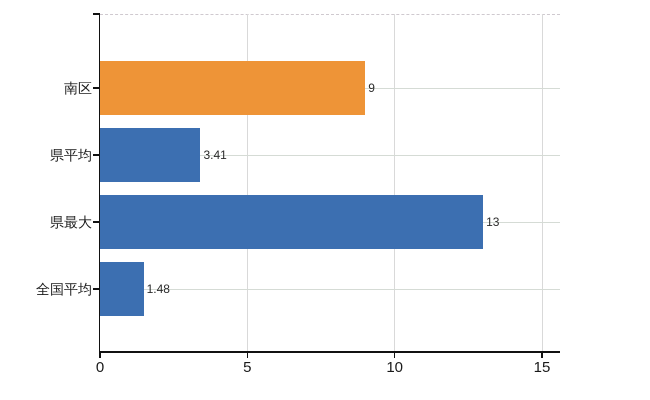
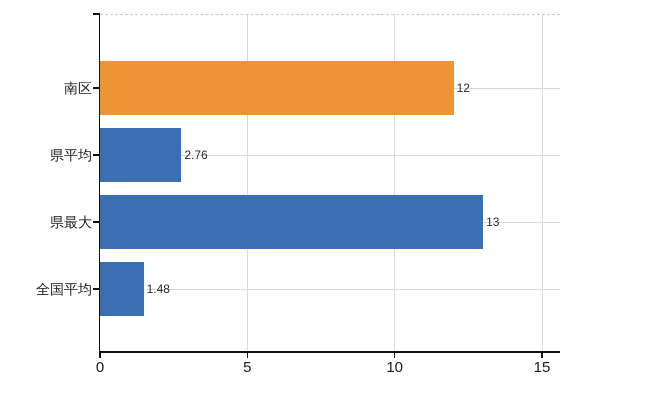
南区: 9 -> 12
県平均: 3.41 -> 2.76
